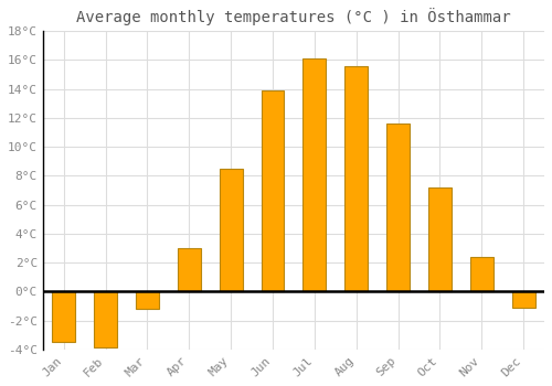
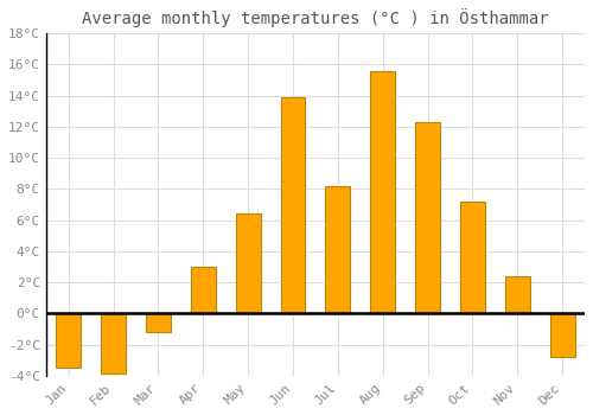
May: 8.5°C -> 6.4°C
Jul: 16.1°C -> 8.2°C
Sep: 11.6°C -> 12.3°C
Dec: -1.1°C -> -2.8°C
